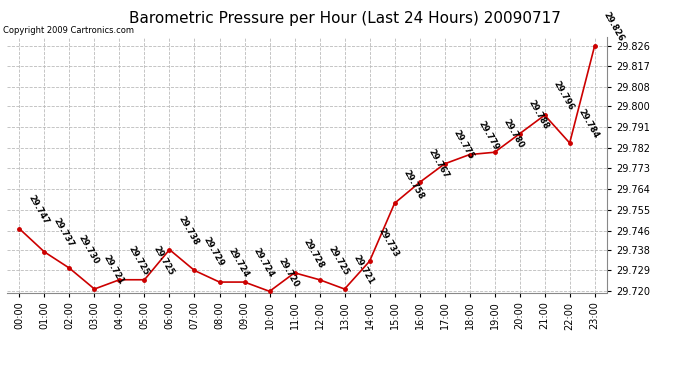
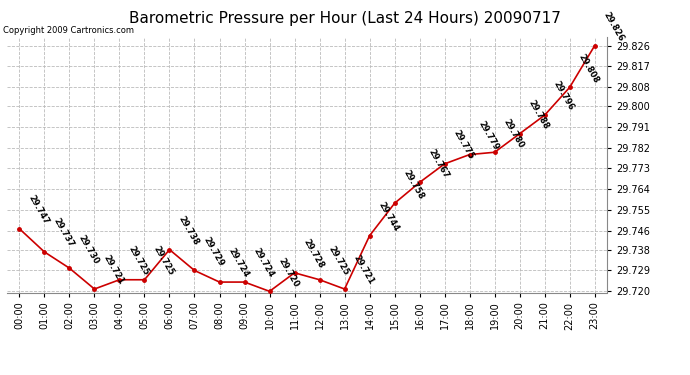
14:00: 29.733 -> 29.744
22:00: 29.784 -> 29.808
